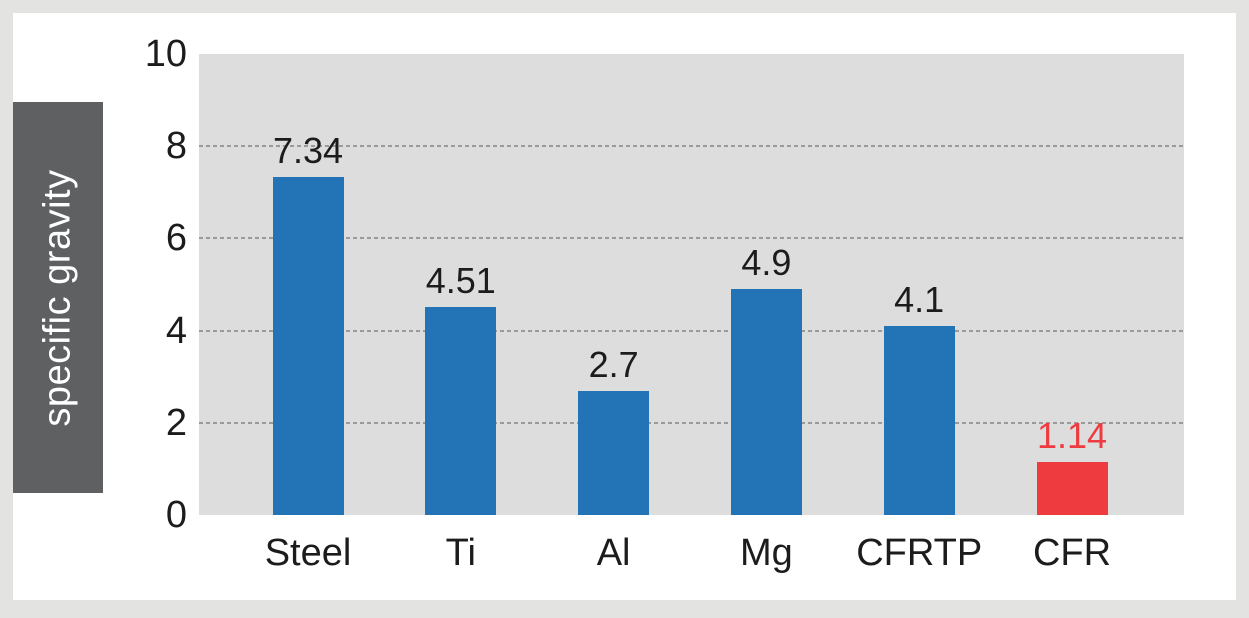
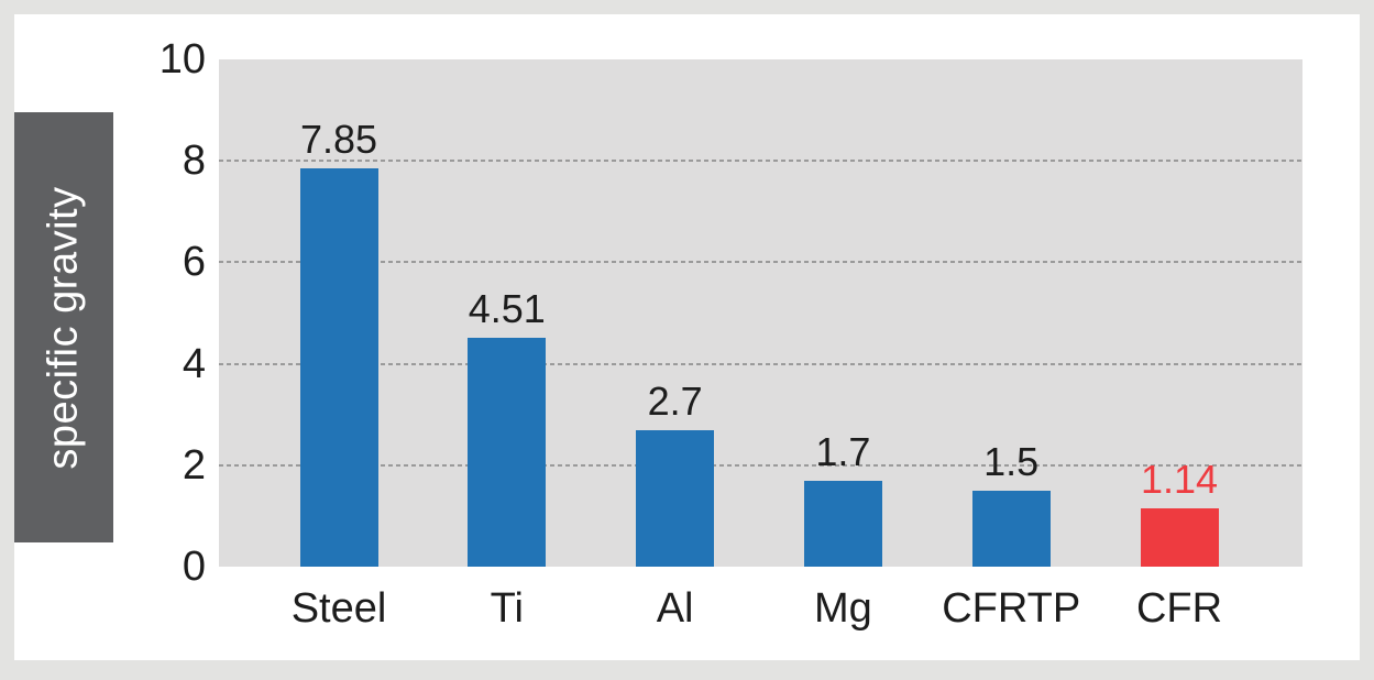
Steel: 7.34 -> 7.85
Mg: 4.9 -> 1.7
CFRTP: 4.1 -> 1.5
